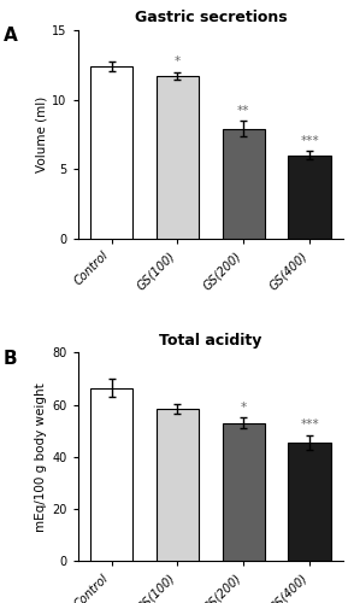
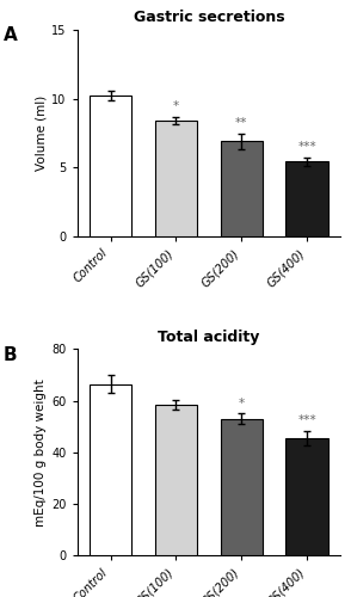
Gastric secretions/Control: 12.4 -> 10.2
Gastric secretions/GS(100): 11.7 -> 8.4
Gastric secretions/GS(200): 7.9 -> 6.9
Gastric secretions/GS(400): 6.0 -> 5.4
